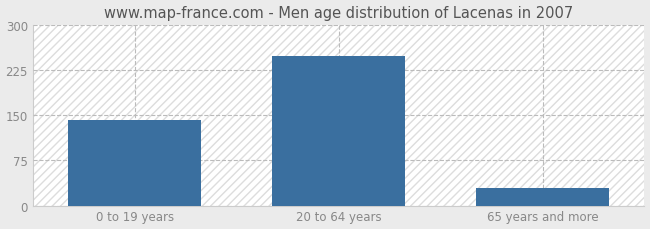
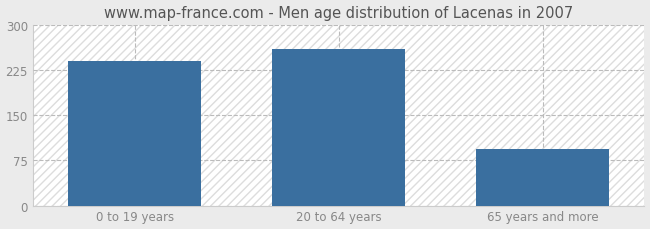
0 to 19 years: 142 -> 240
20 to 64 years: 248 -> 260
65 years and more: 30 -> 94
